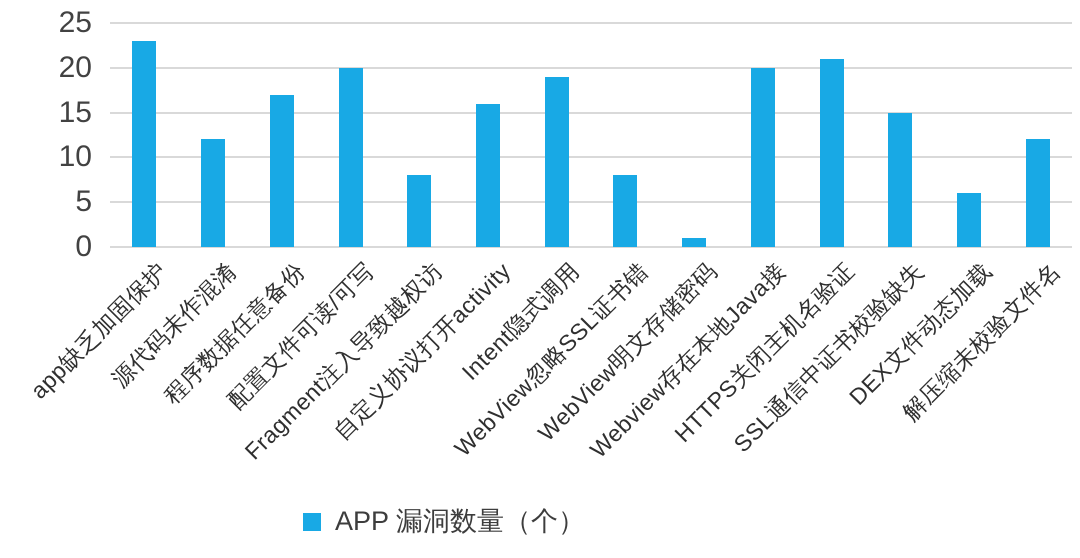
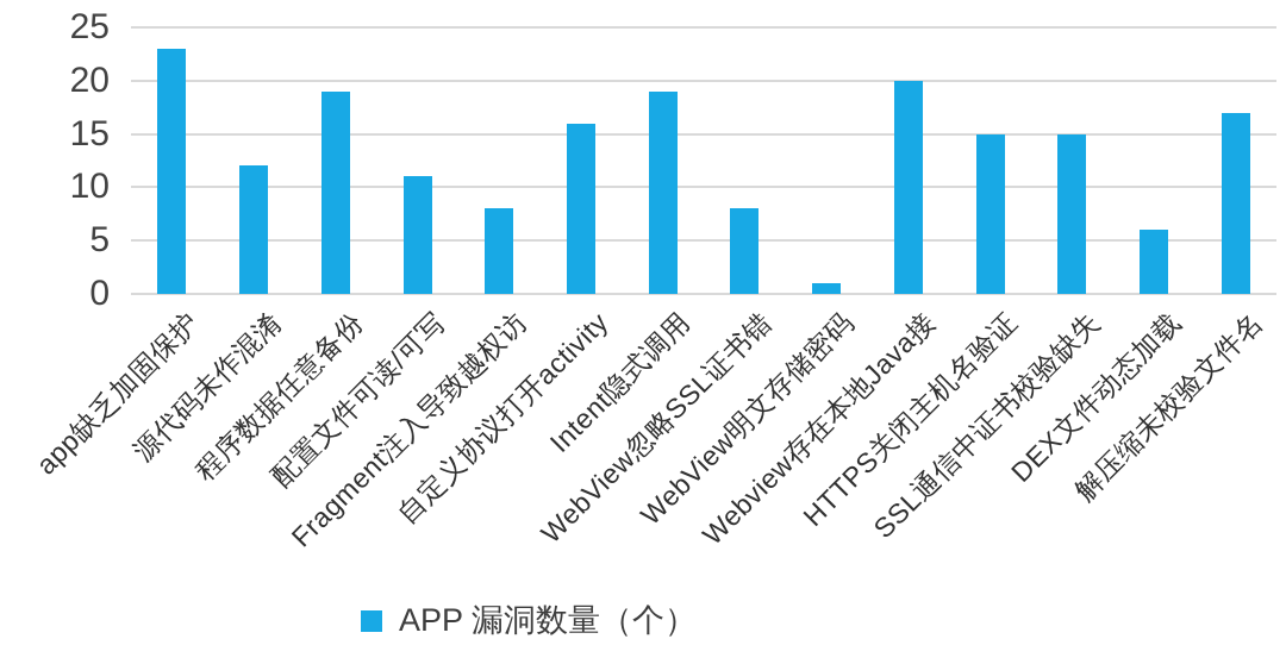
程序数据任意备份: 17 -> 19
配置文件可读/可写: 20 -> 11
HTTPS关闭主机名验证: 21 -> 15
解压缩未校验文件名: 12 -> 17
